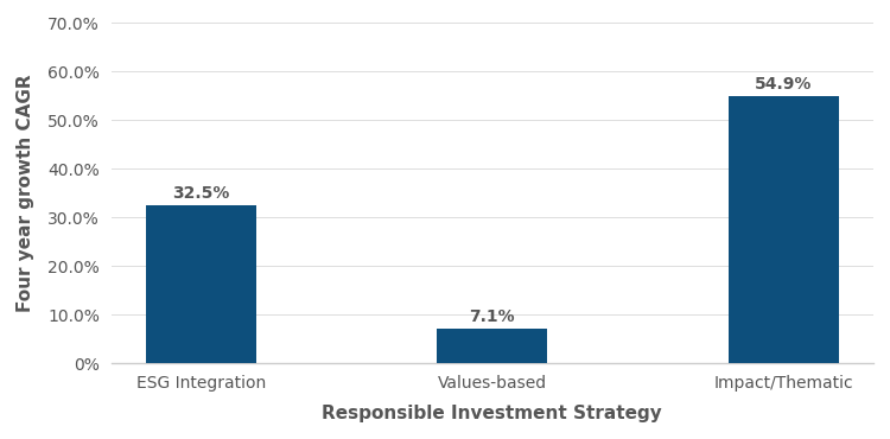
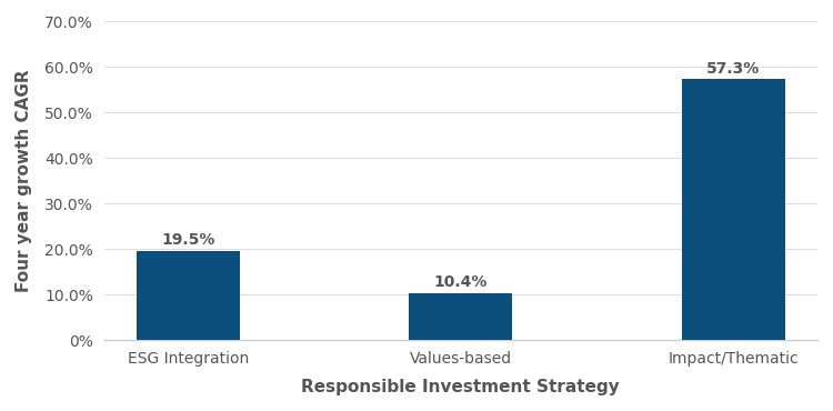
ESG Integration: 32.5% -> 19.5%
Values-based: 7.1% -> 10.4%
Impact/Thematic: 54.9% -> 57.3%
